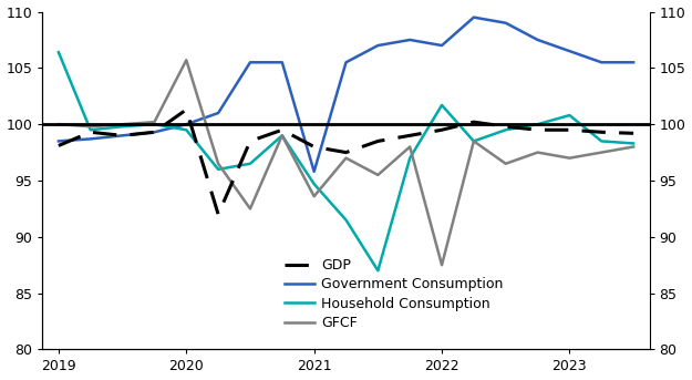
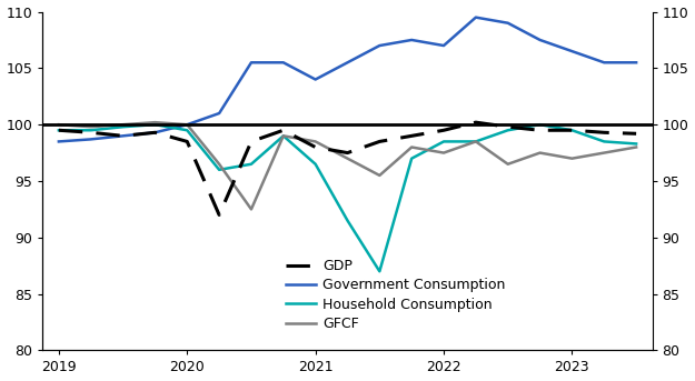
GDP/2019: 98.1 -> 99.5
Household Consumption/2019: 106.4 -> 99.5
GDP/2020: 101.3 -> 98.5
GFCF/2020: 105.7 -> 100.0
Government Consumption/2021: 95.8 -> 104.0
Household Consumption/2021: 94.7 -> 96.5
GFCF/2021: 93.6 -> 98.5
Household Consumption/2022: 101.7 -> 98.5
GFCF/2022: 87.5 -> 97.5
Household Consumption/2023: 100.8 -> 99.5
